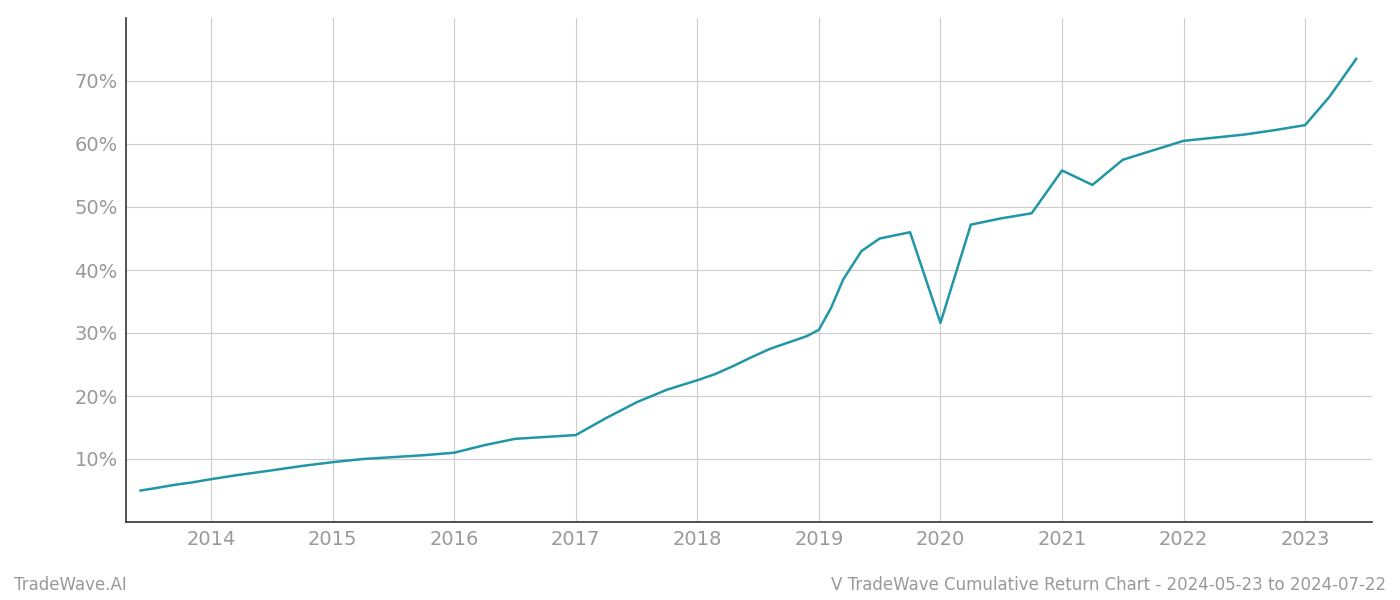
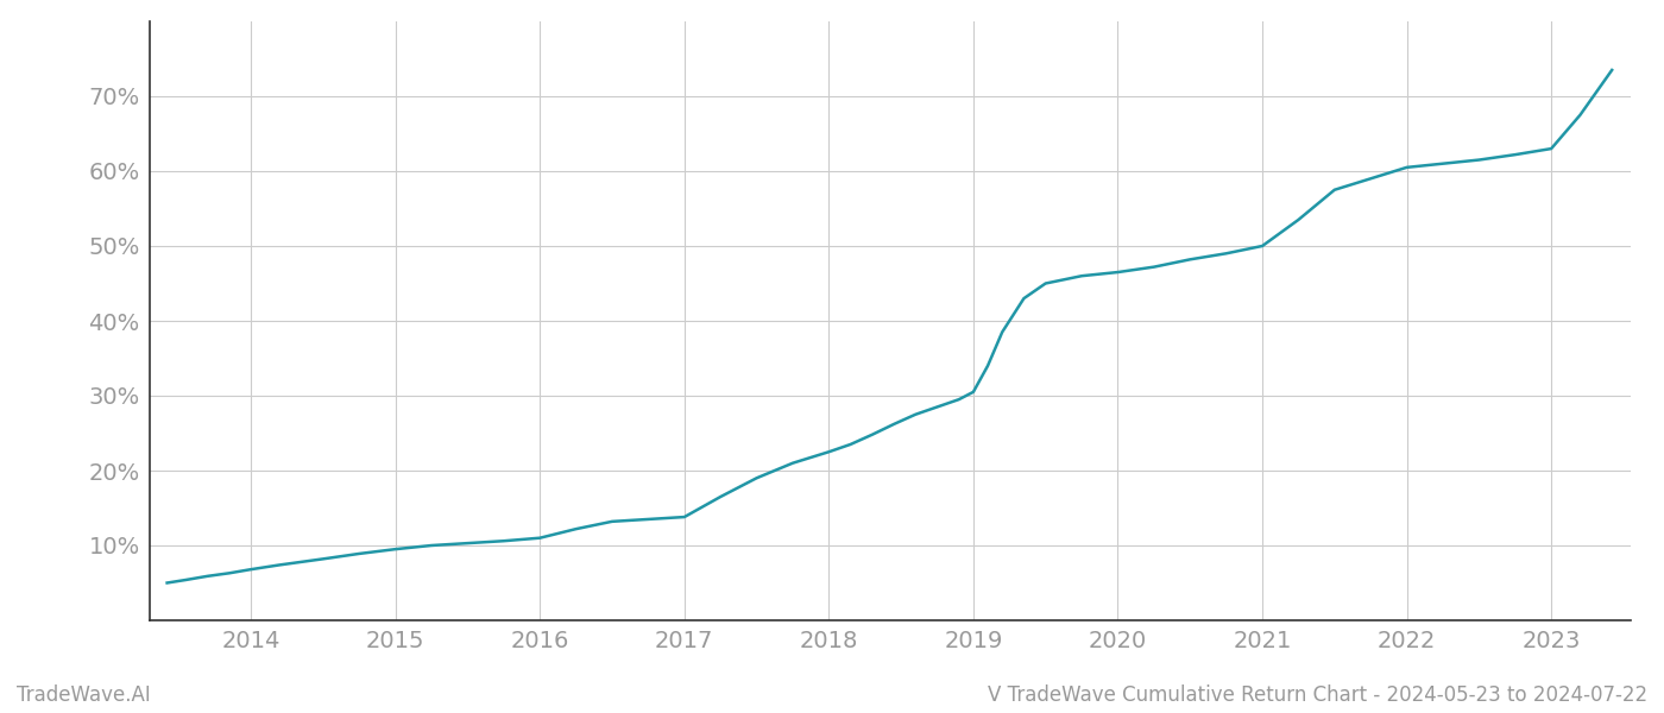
2020: 31.6% -> 46.5%
2021: 55.8% -> 50.0%
